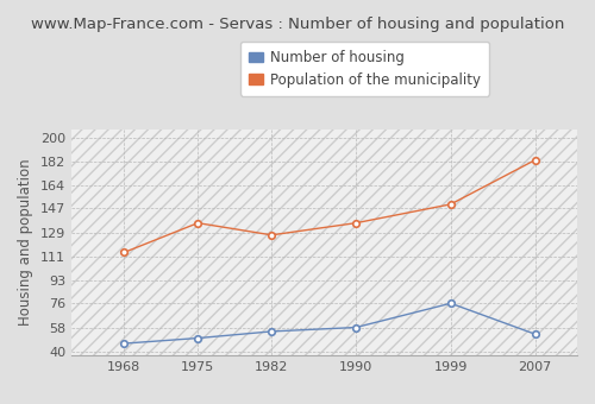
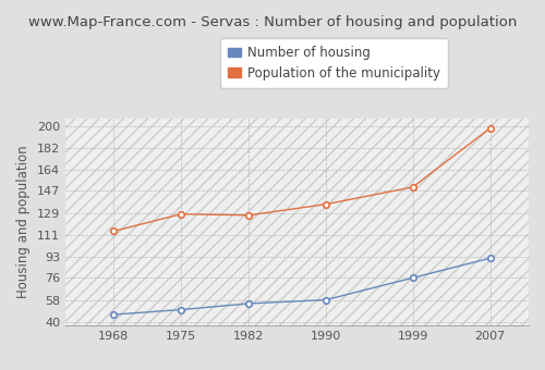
Population of the municipality/1975: 136 -> 128
Number of housing/2007: 53 -> 92
Population of the municipality/2007: 183 -> 198
